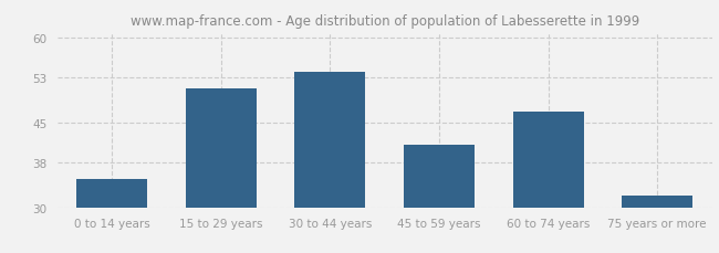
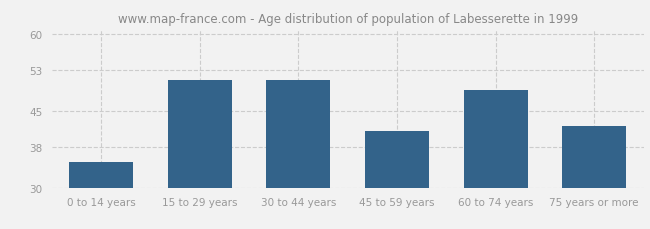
30 to 44 years: 54 -> 51
60 to 74 years: 47 -> 49
75 years or more: 32 -> 42
